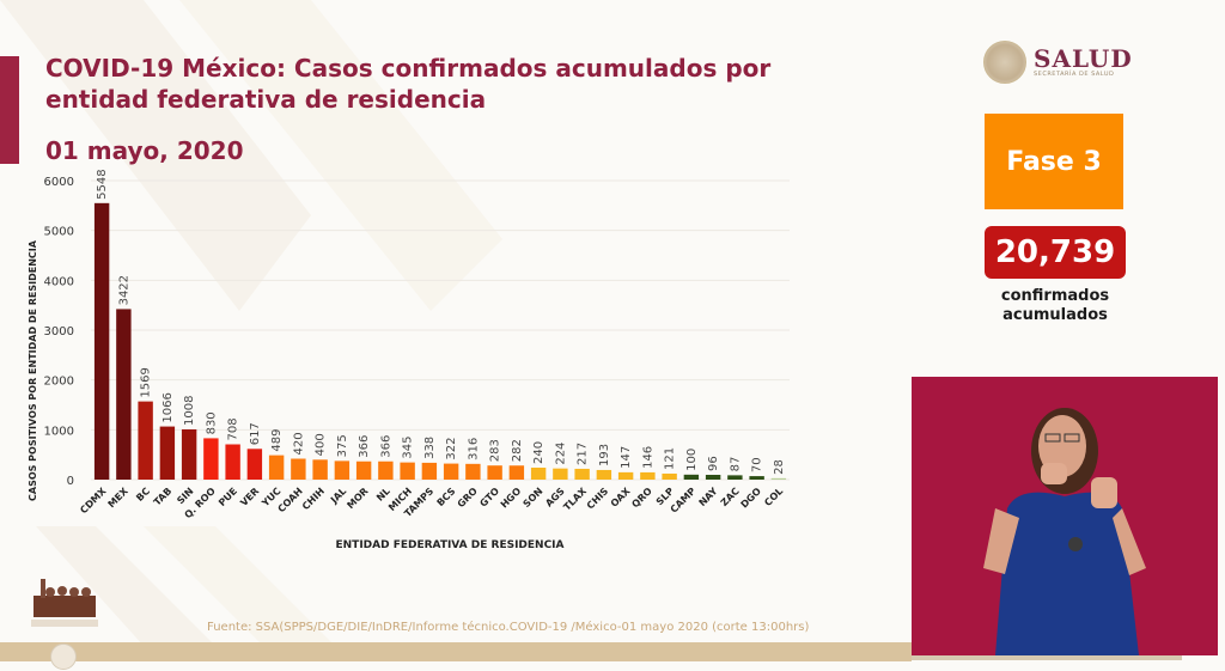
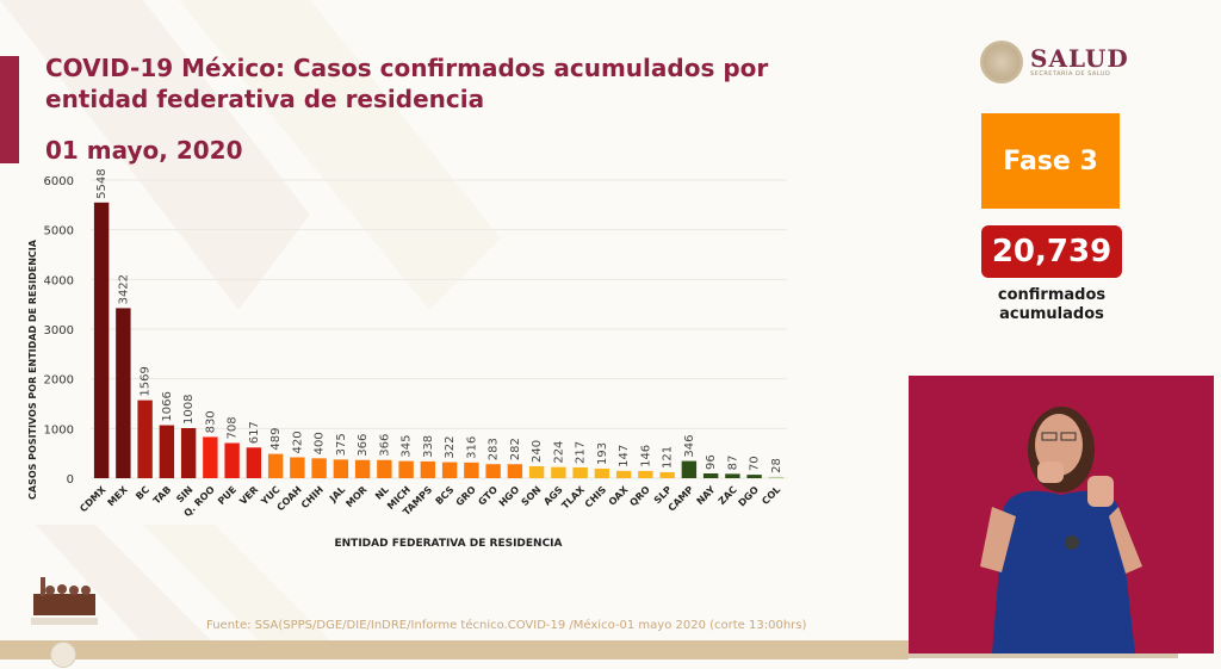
CAMP: 100 -> 346
